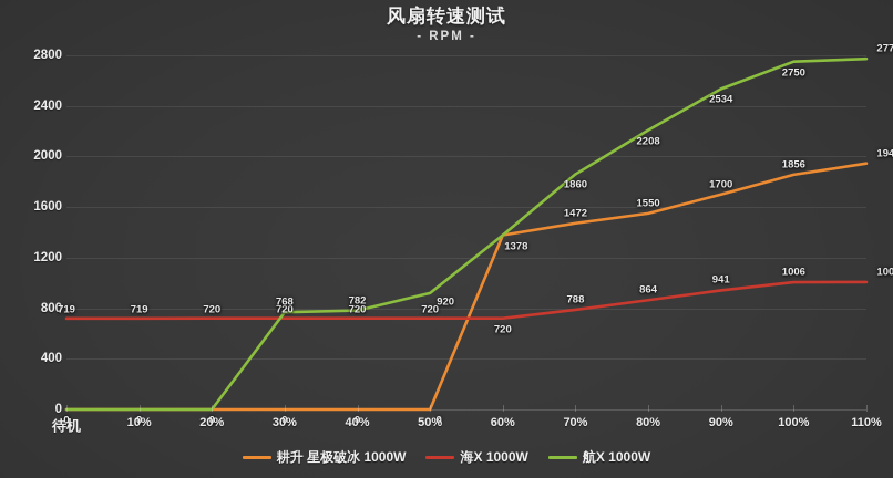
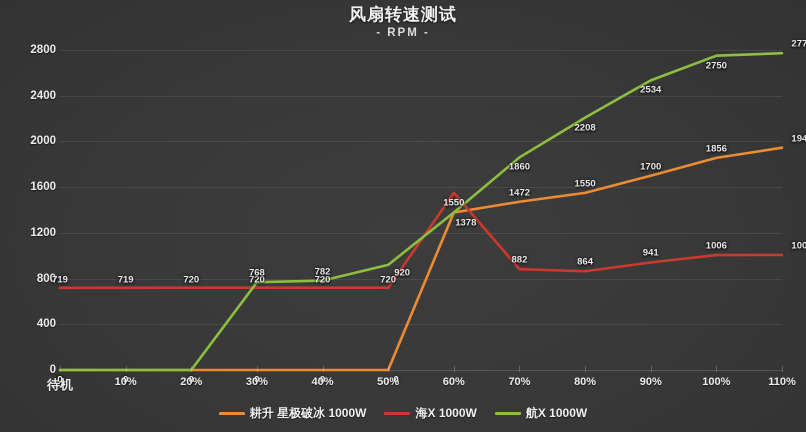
海X 1000W/60%: 720 -> 1550
海X 1000W/70%: 788 -> 882
